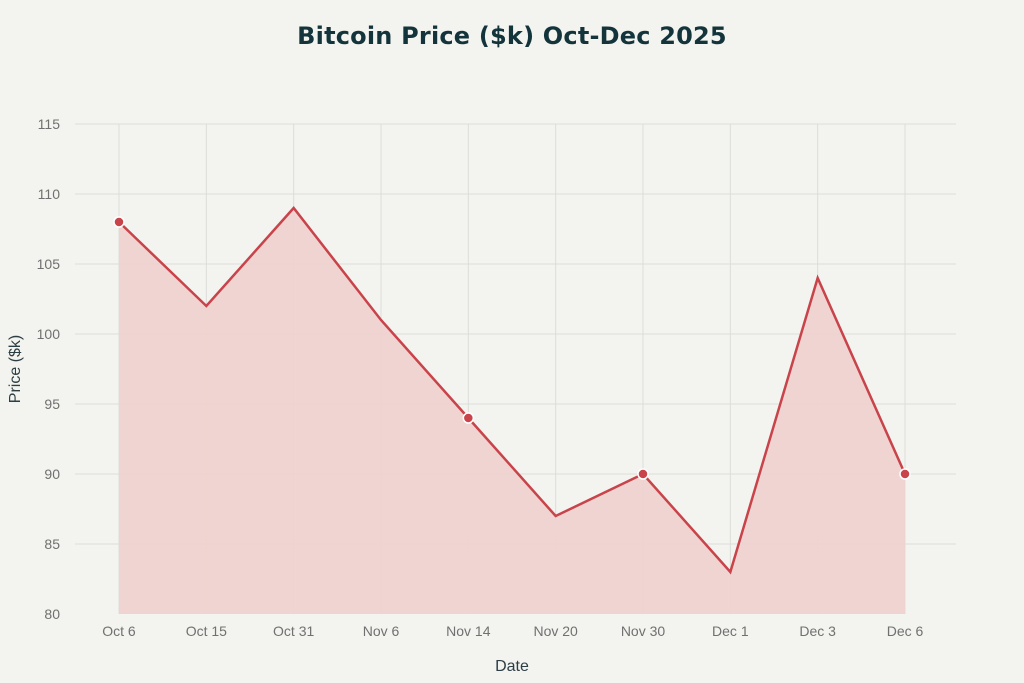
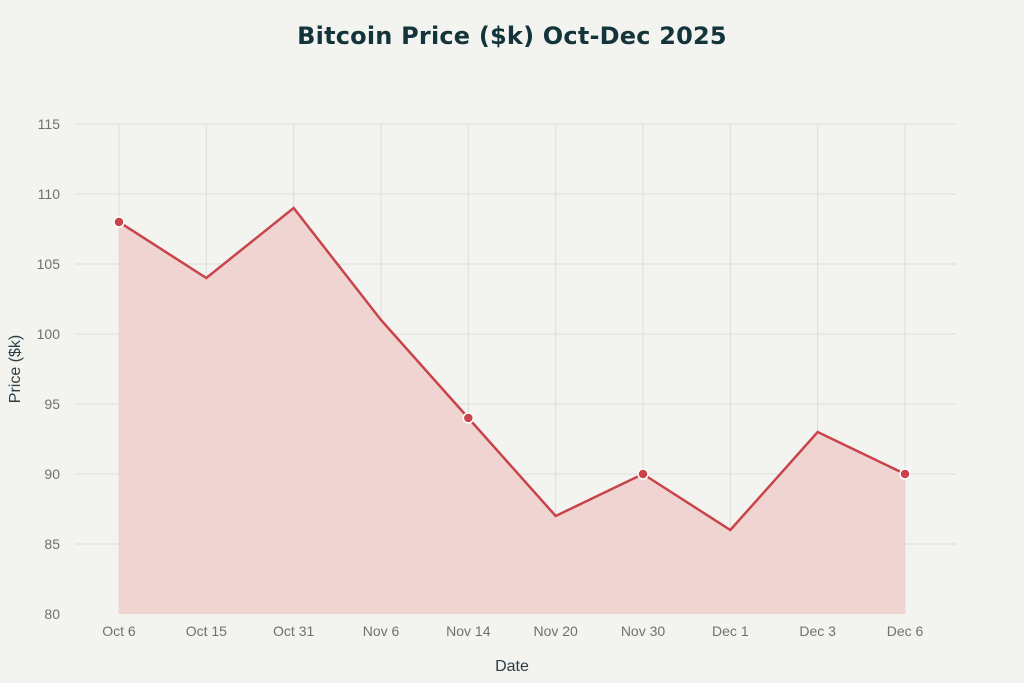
Oct 15: 102 -> 104
Dec 1: 83 -> 86
Dec 3: 104 -> 93
